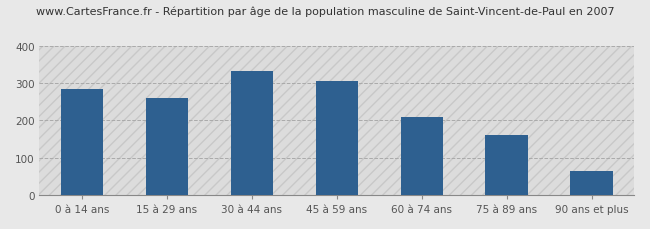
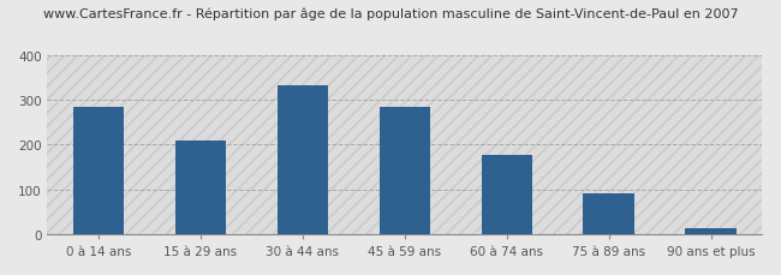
15 à 29 ans: 260 -> 208
45 à 59 ans: 305 -> 285
60 à 74 ans: 210 -> 176
75 à 89 ans: 160 -> 90
90 ans et plus: 65 -> 12
